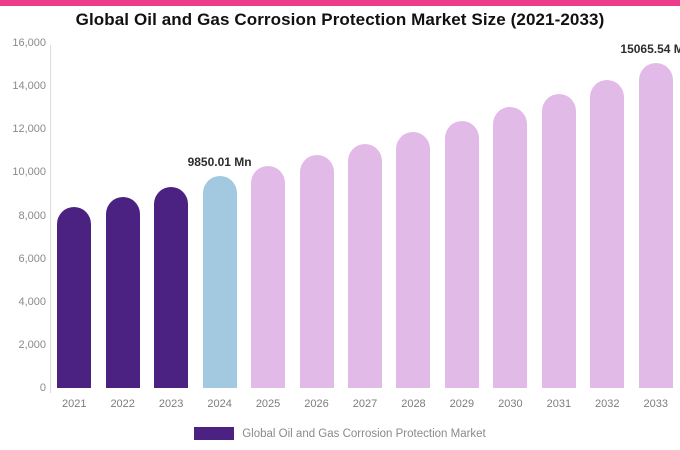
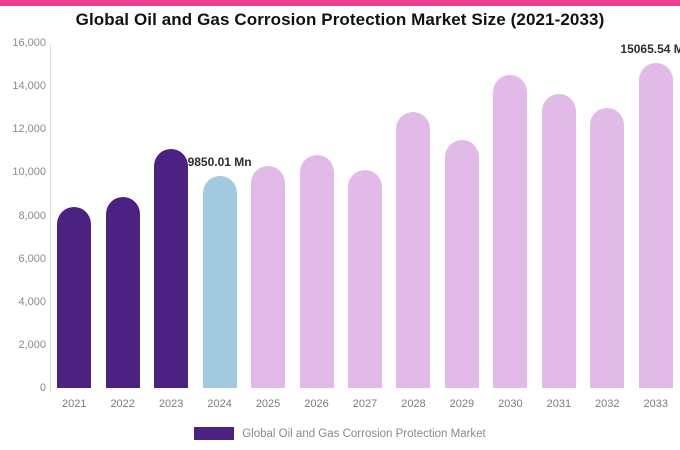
2023: 9300 -> 11100
2027: 11300 -> 10100
2028: 11800 -> 12800
2029: 12400 -> 11500
2030: 13000 -> 14500
2032: 14300 -> 13000
